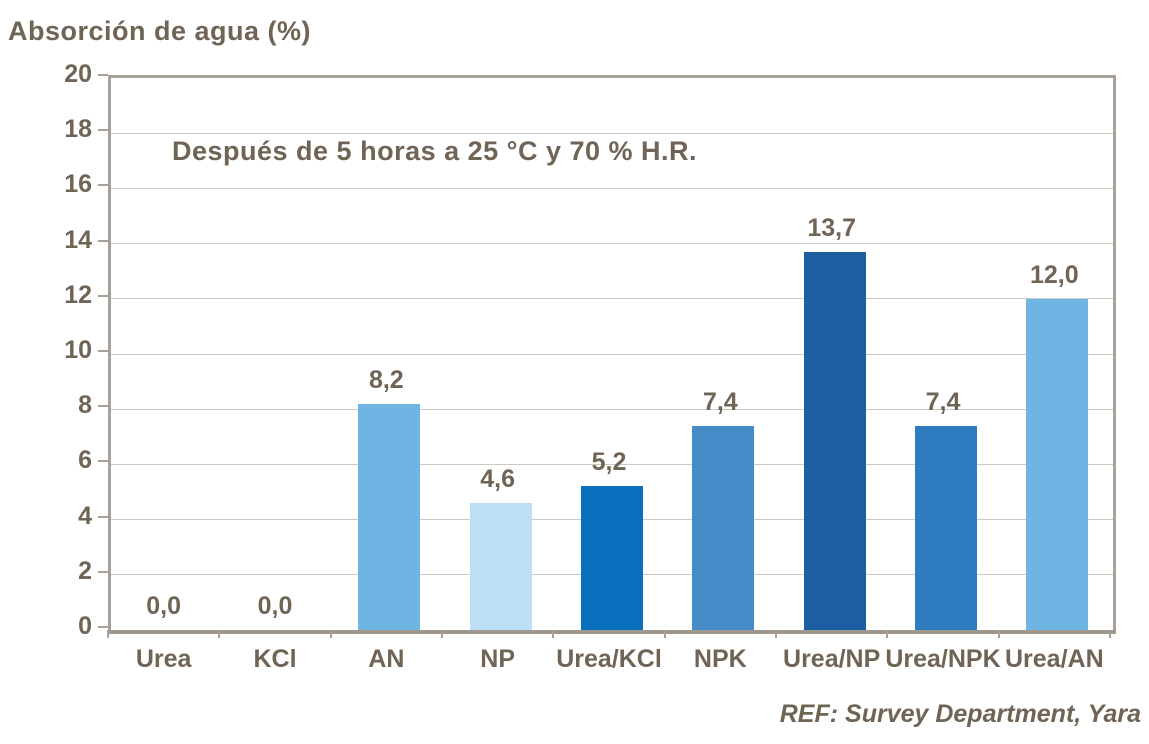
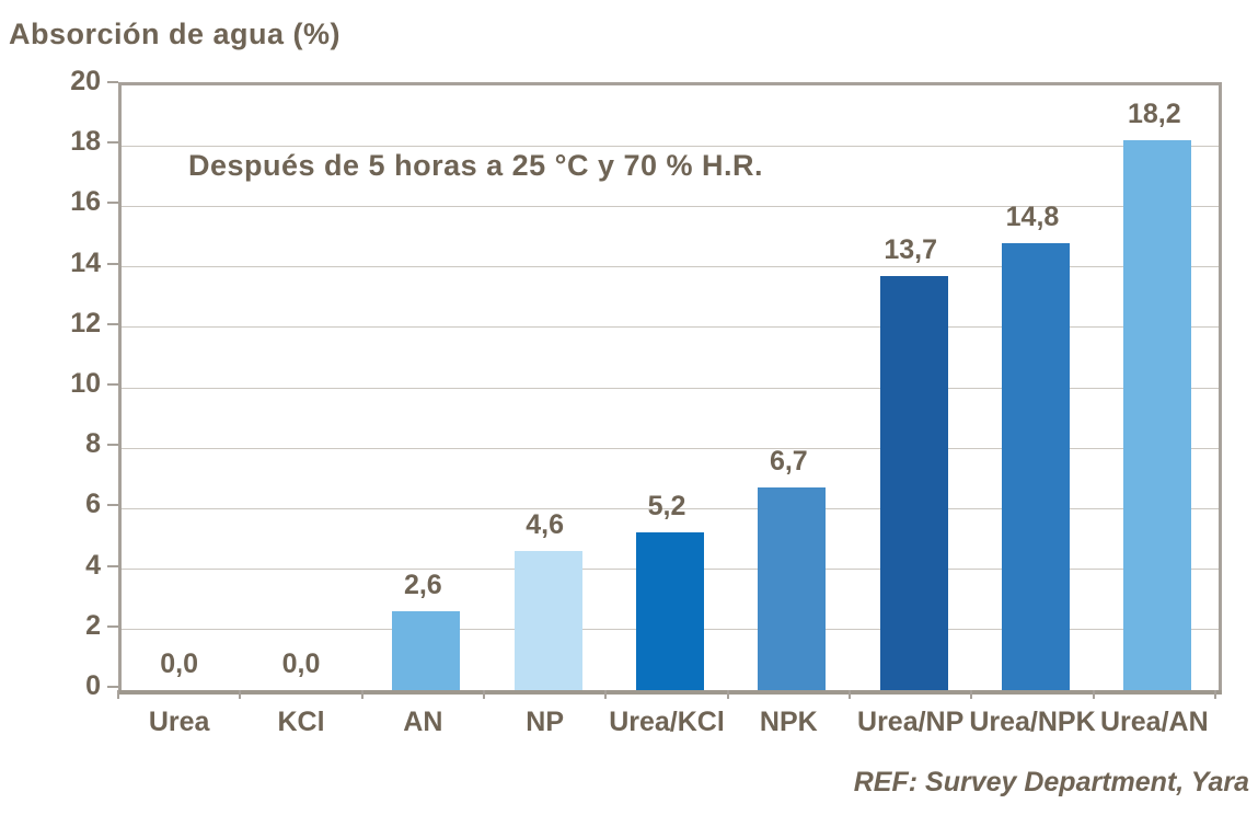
AN: 8,2 -> 2,6
NPK: 7,4 -> 6,7
Urea/NPK: 7,4 -> 14,8
Urea/AN: 12,0 -> 18,2
